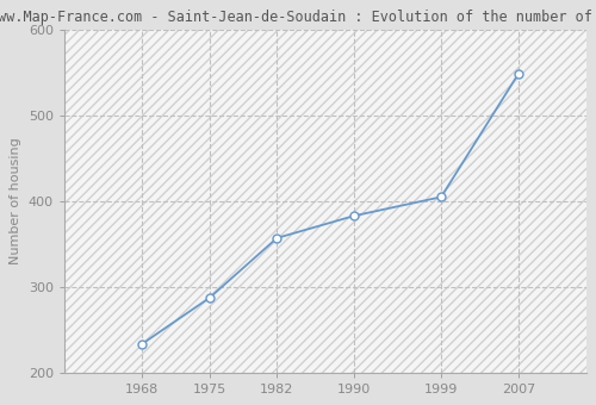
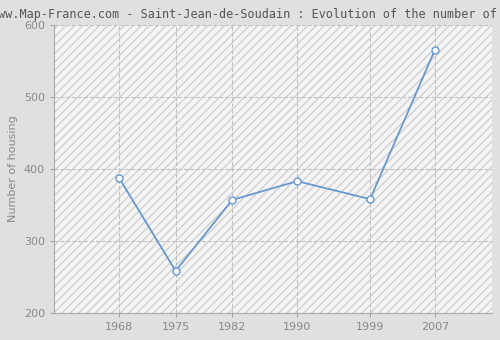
1968: 233 -> 388
1975: 287 -> 258
1999: 405 -> 358
2007: 549 -> 566
